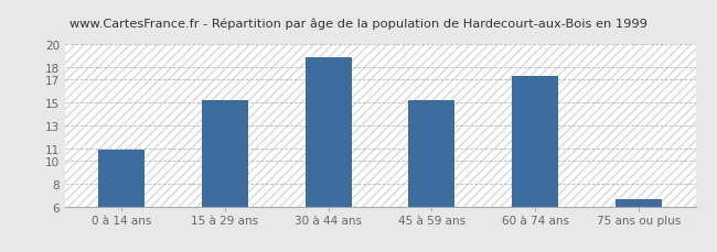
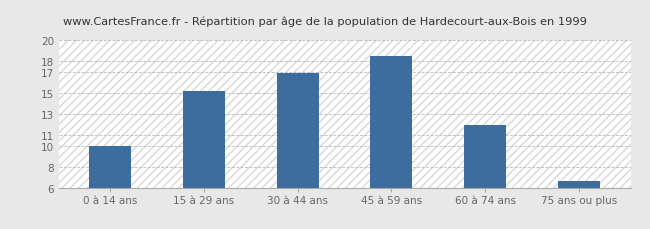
0 à 14 ans: 10.9 -> 10.0
30 à 44 ans: 18.9 -> 16.9
45 à 59 ans: 15.2 -> 18.5
60 à 74 ans: 17.3 -> 12.0
